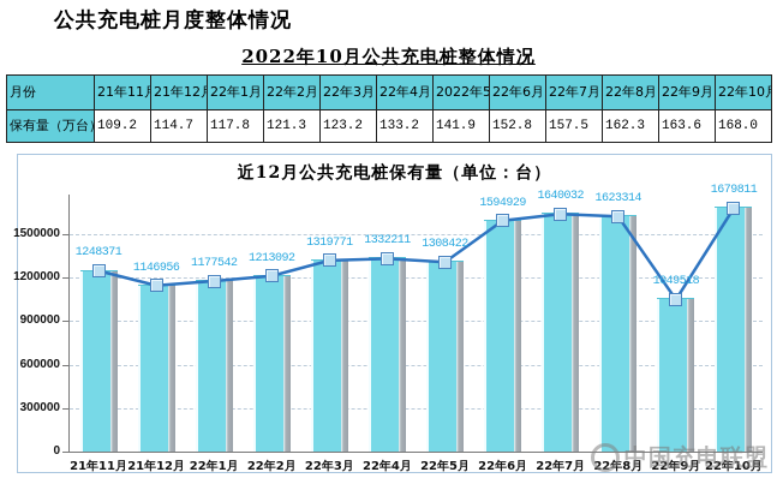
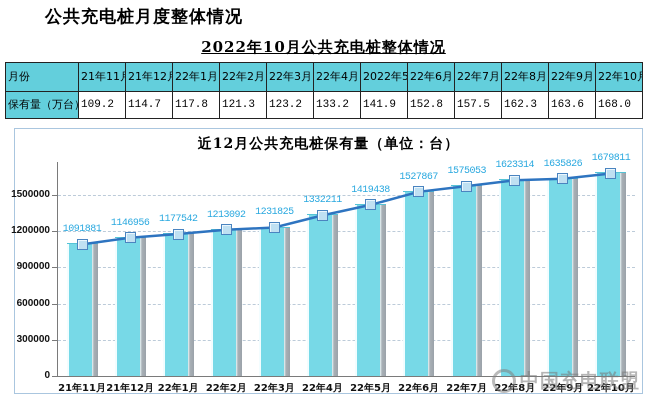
21年11月: 1248371 -> 1091881
22年3月: 1319771 -> 1231825
22年5月: 1308422 -> 1419438
22年6月: 1594929 -> 1527867
22年7月: 1640032 -> 1575053
22年9月: 1049518 -> 1635826
